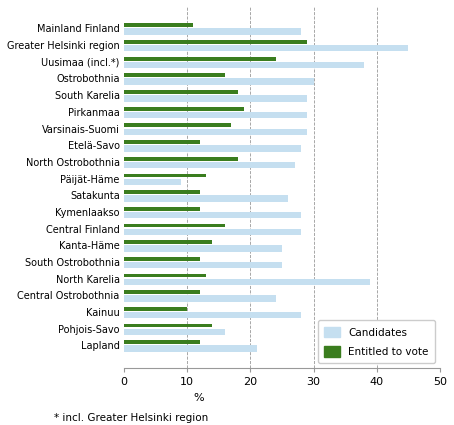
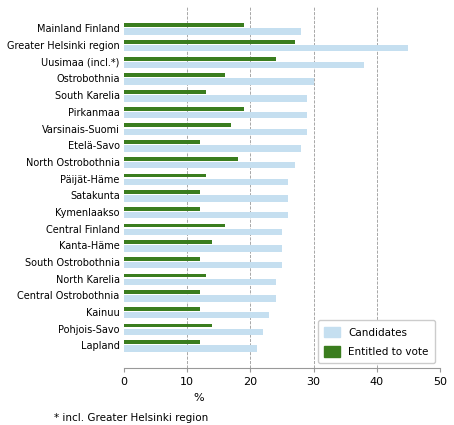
Entitled to vote/Mainland Finland: 11 -> 19
Entitled to vote/Greater Helsinki region: 29 -> 27
Entitled to vote/South Karelia: 18 -> 13
Candidates/Päijät-Häme: 9 -> 26
Candidates/Kymenlaakso: 28 -> 26
Candidates/Central Finland: 28 -> 25
Candidates/North Karelia: 39 -> 24
Entitled to vote/Kainuu: 10 -> 12
Candidates/Kainuu: 28 -> 23
Candidates/Pohjois-Savo: 16 -> 22
